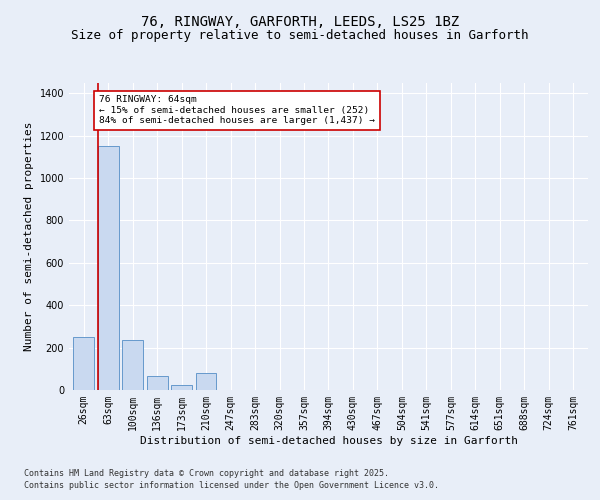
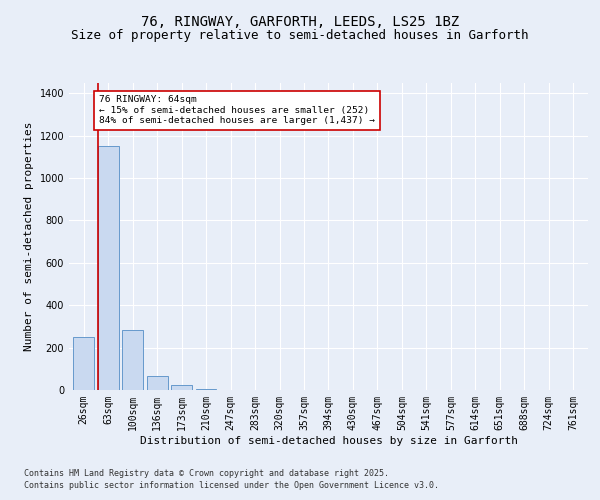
100sqm: 235 -> 285
210sqm: 80 -> 7
